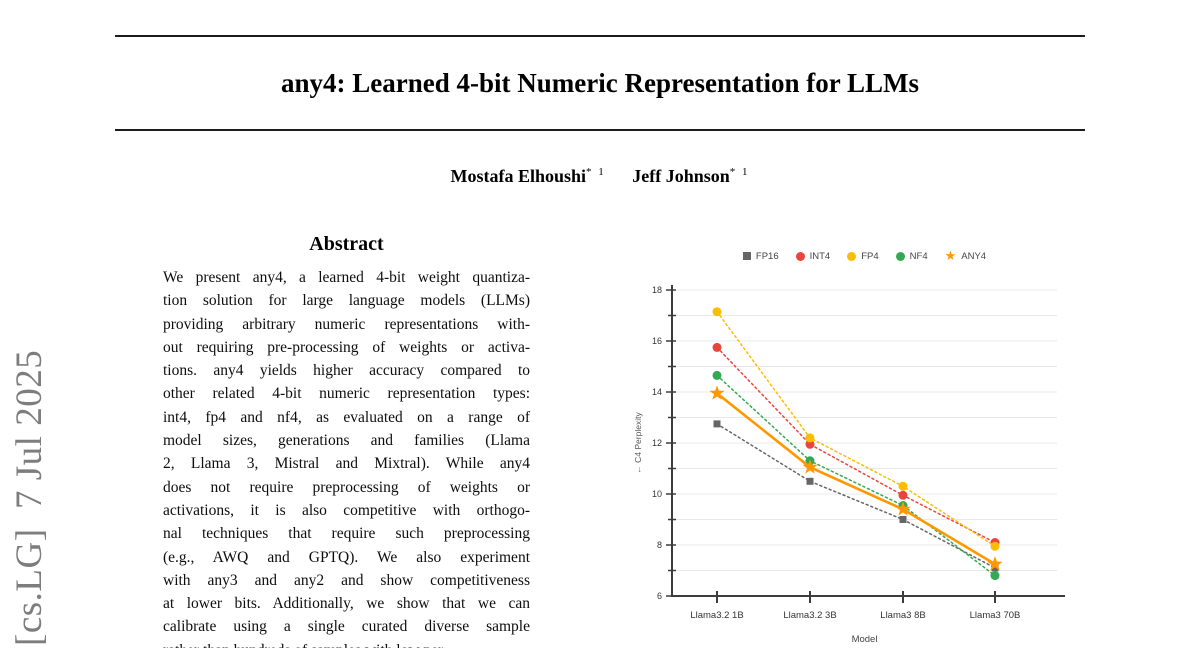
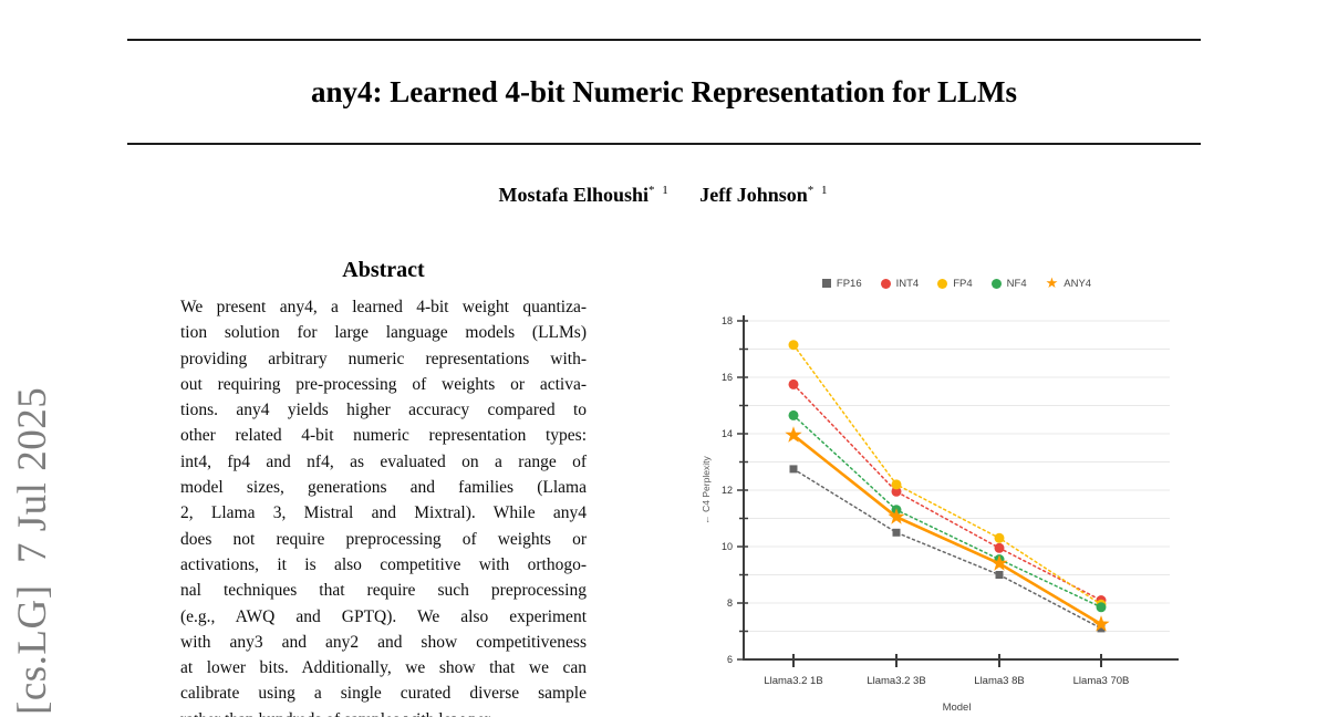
NF4/Llama3 70B: 6.8 -> 7.8
